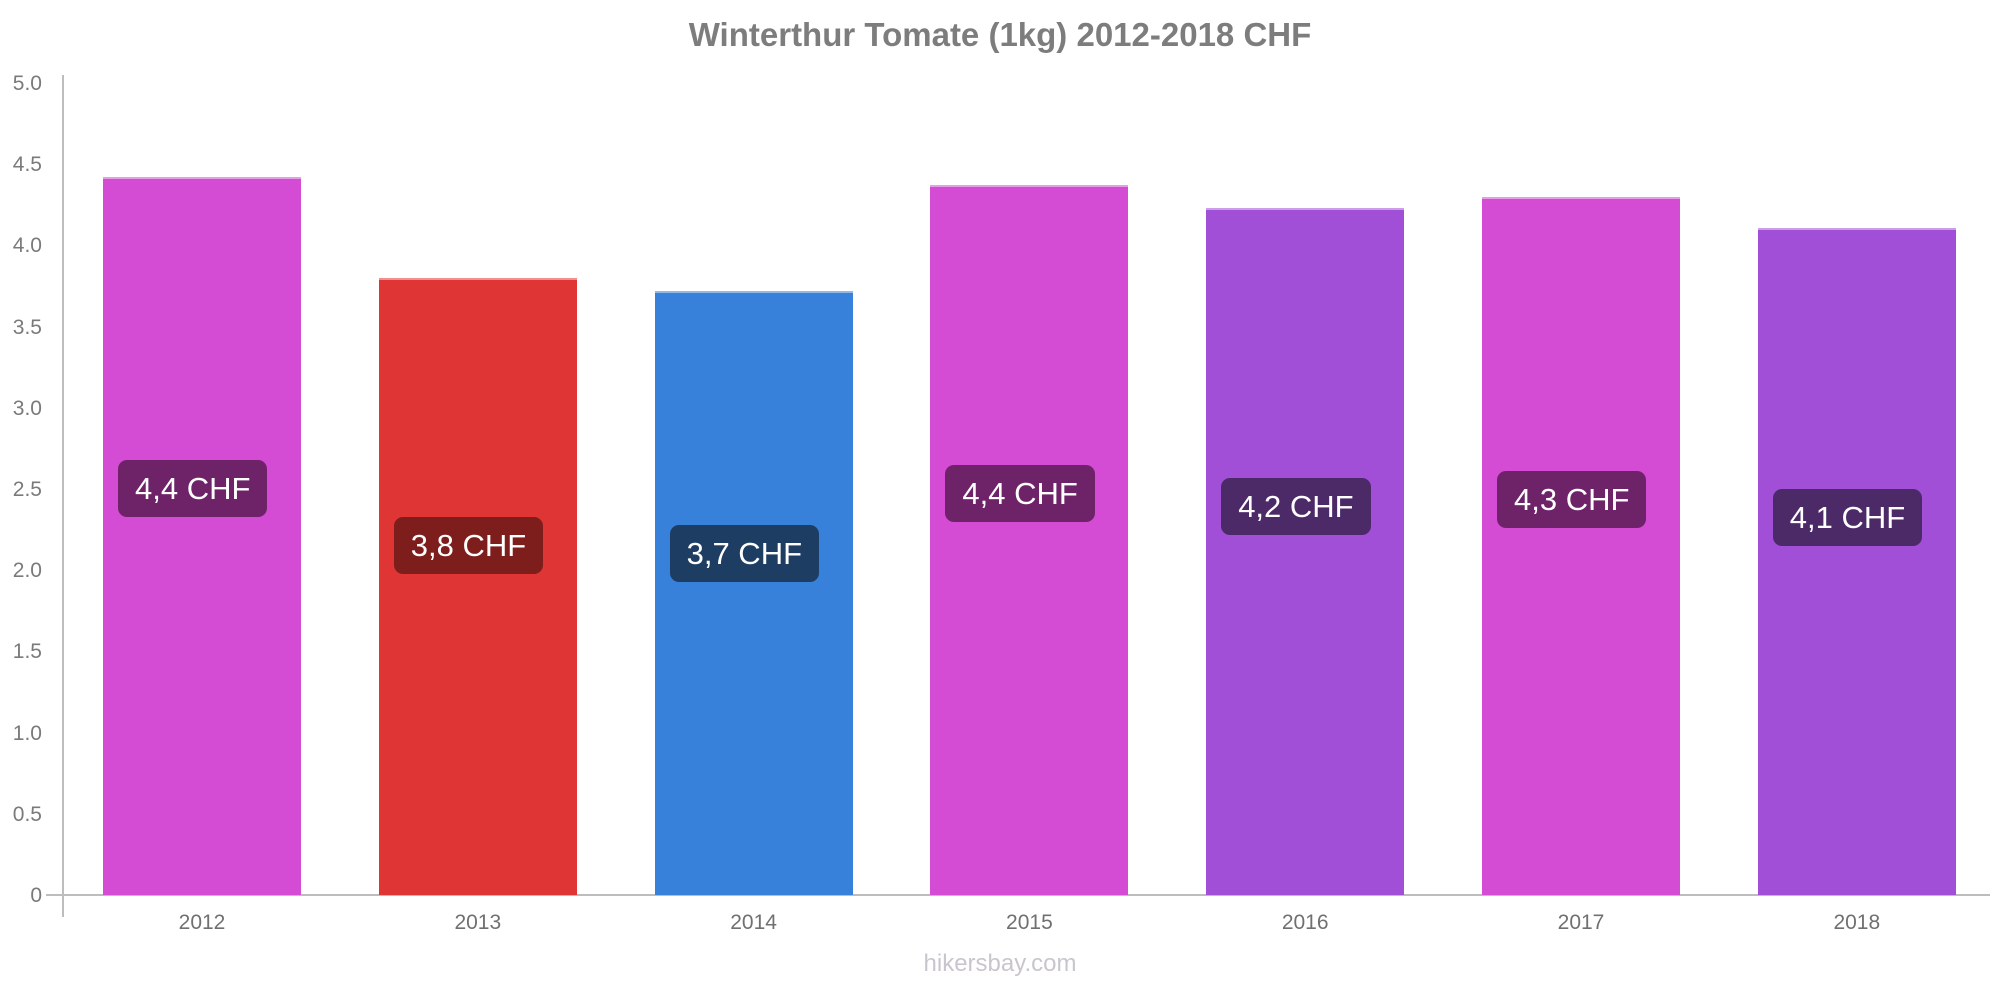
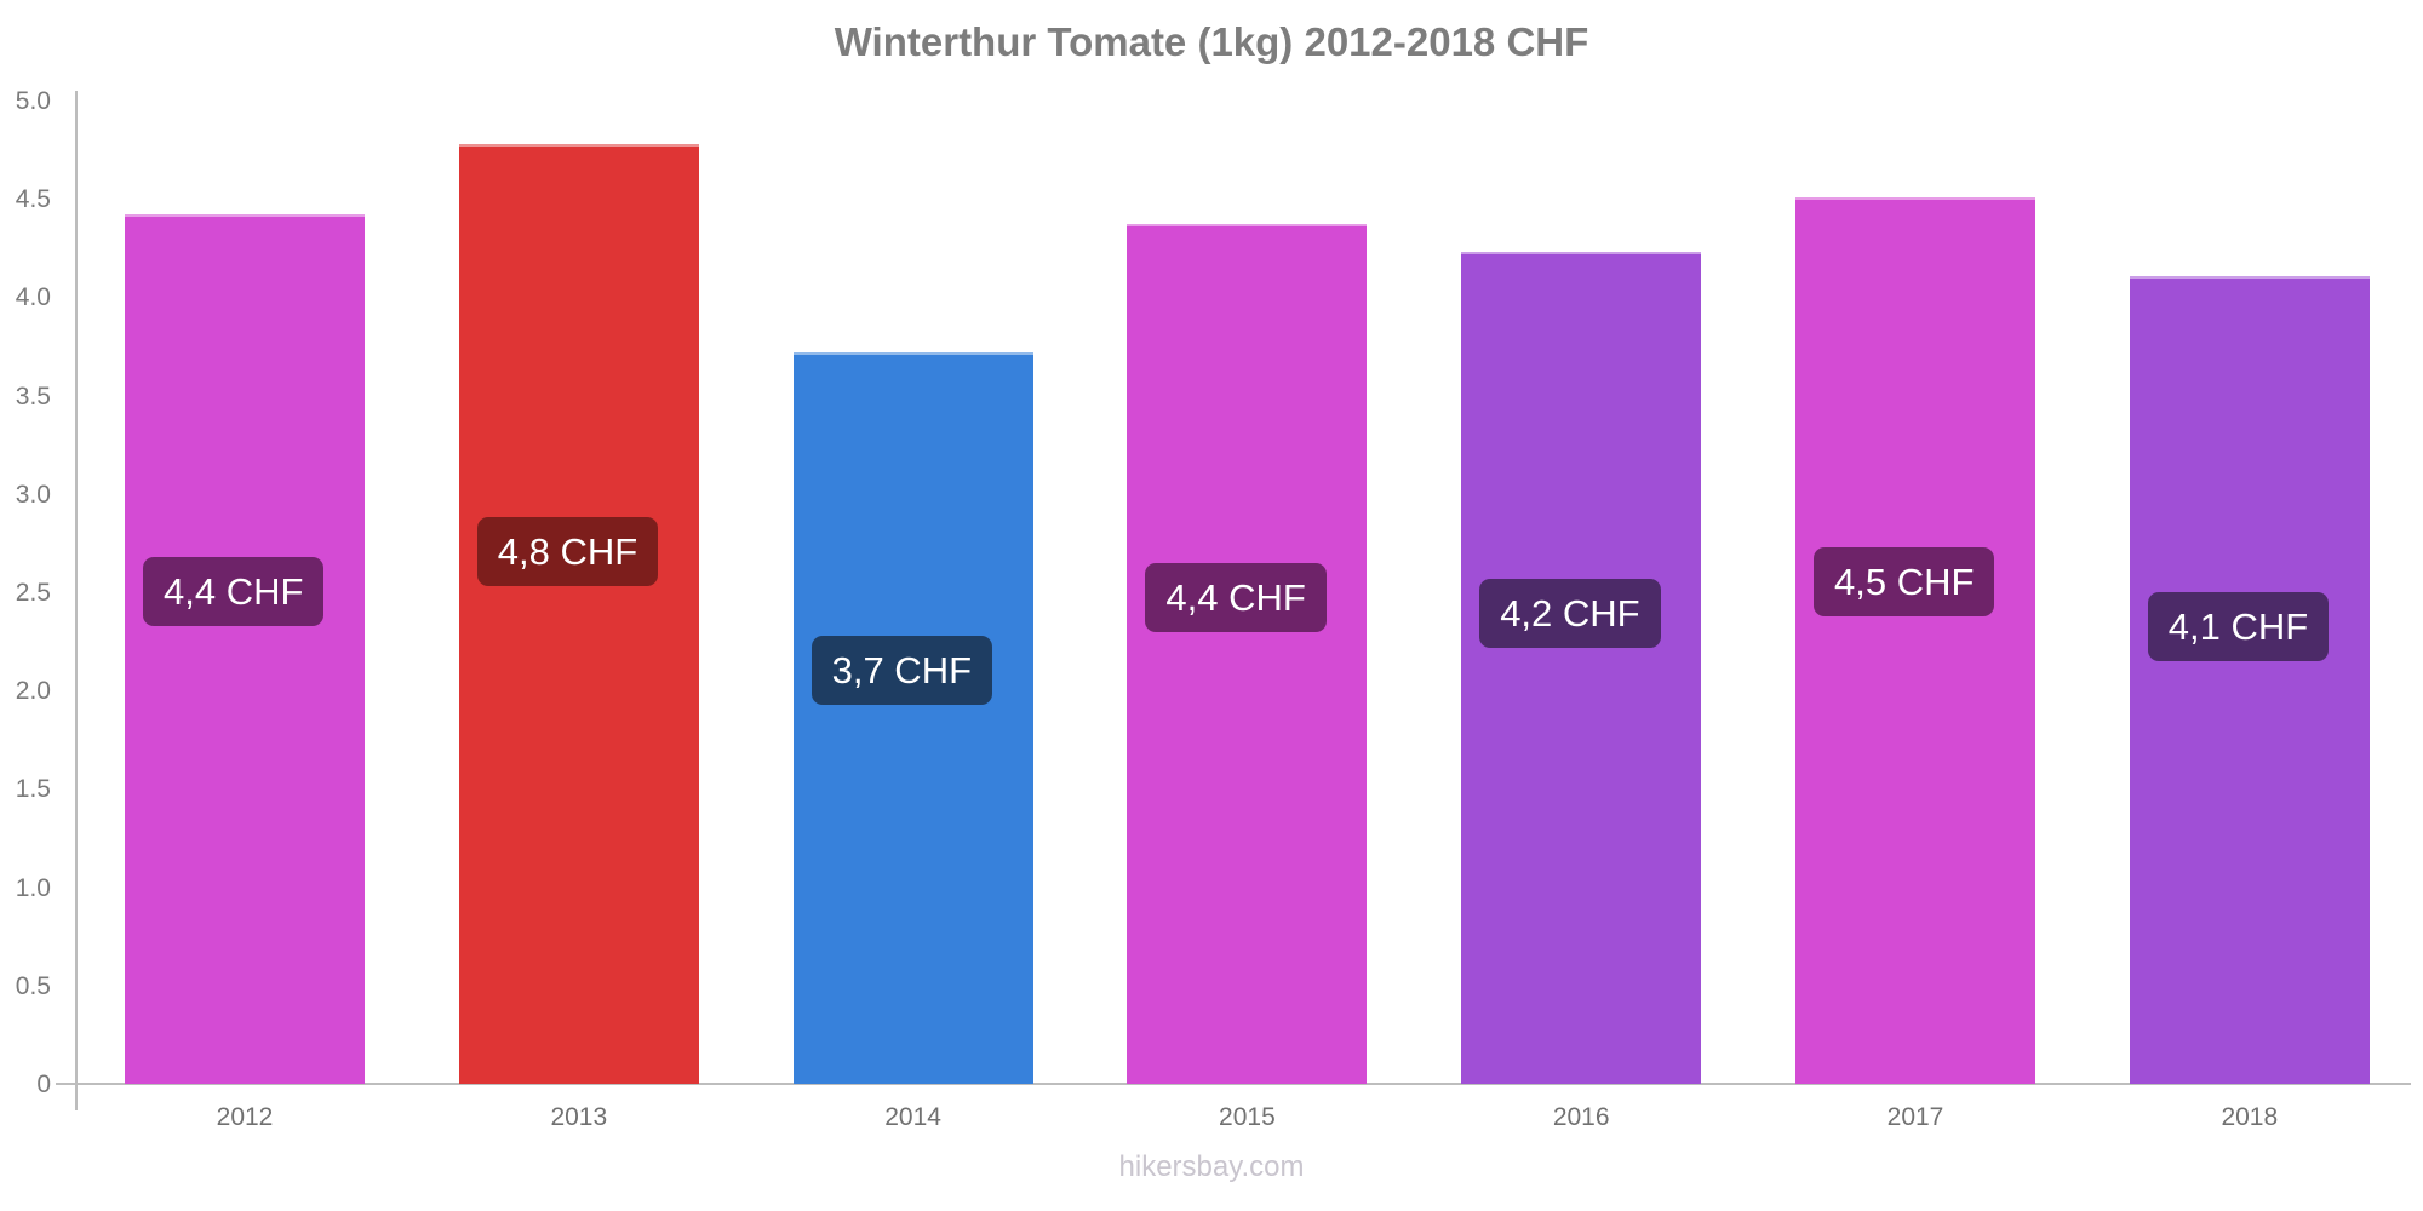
2013: 3,8 -> 4,8
2017: 4,3 -> 4,5
